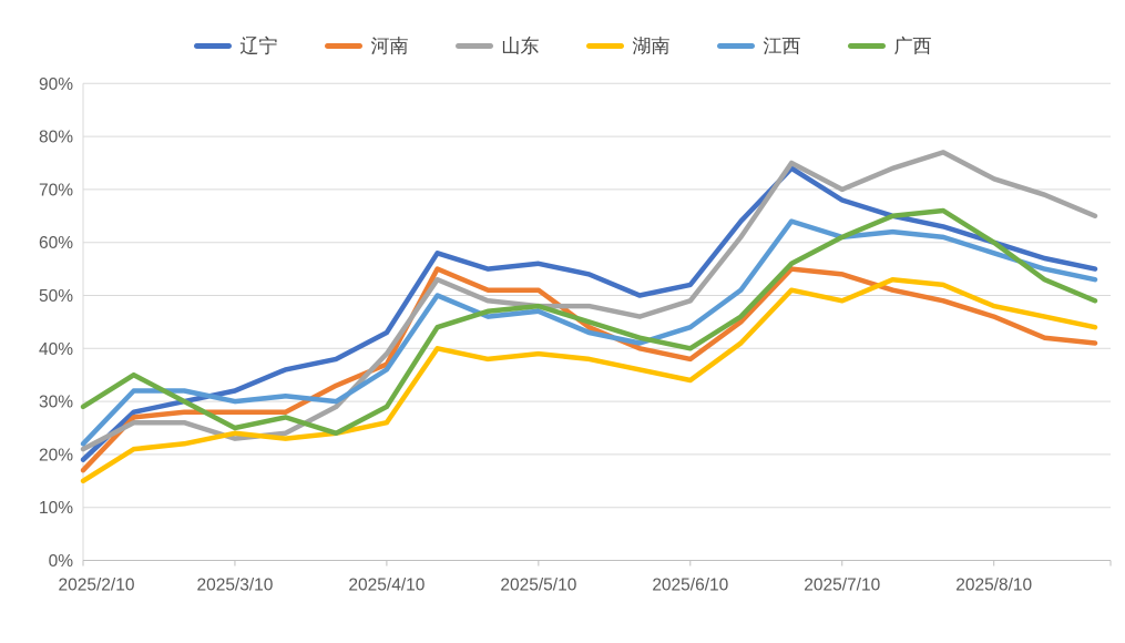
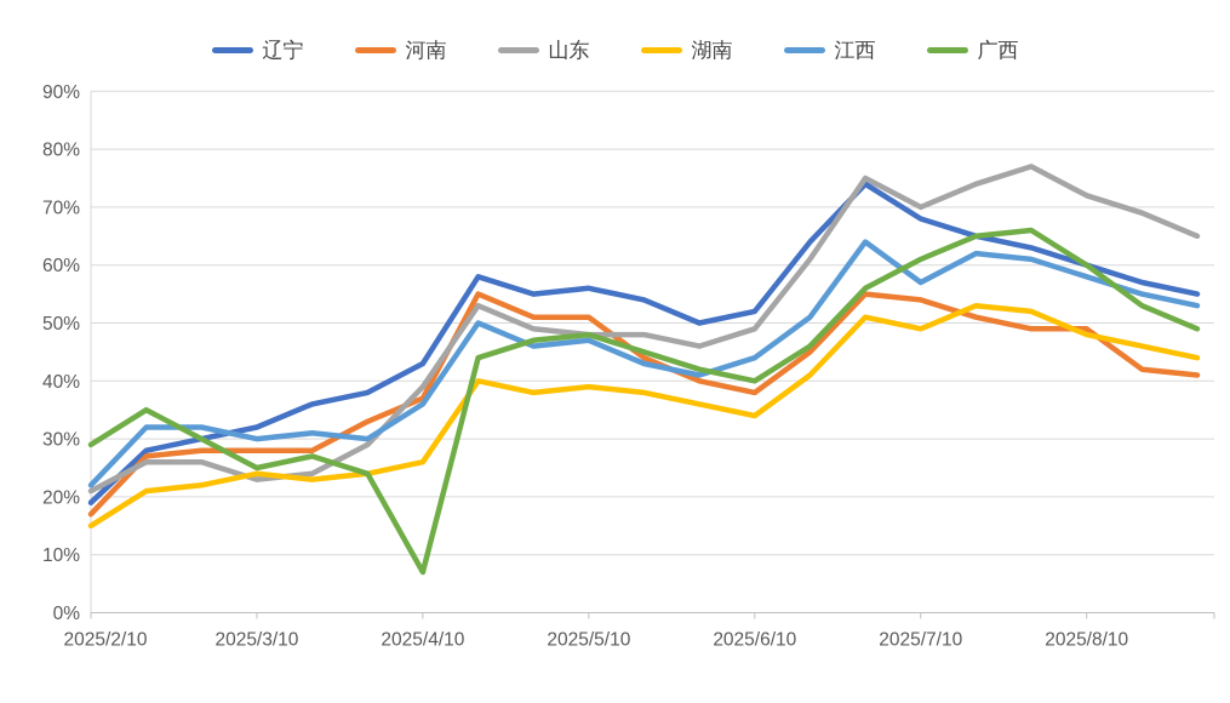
广西/2025/4/10: 29% -> 7%
江西/2025/7/10: 61% -> 57%
河南/2025/8/10: 46% -> 49%
